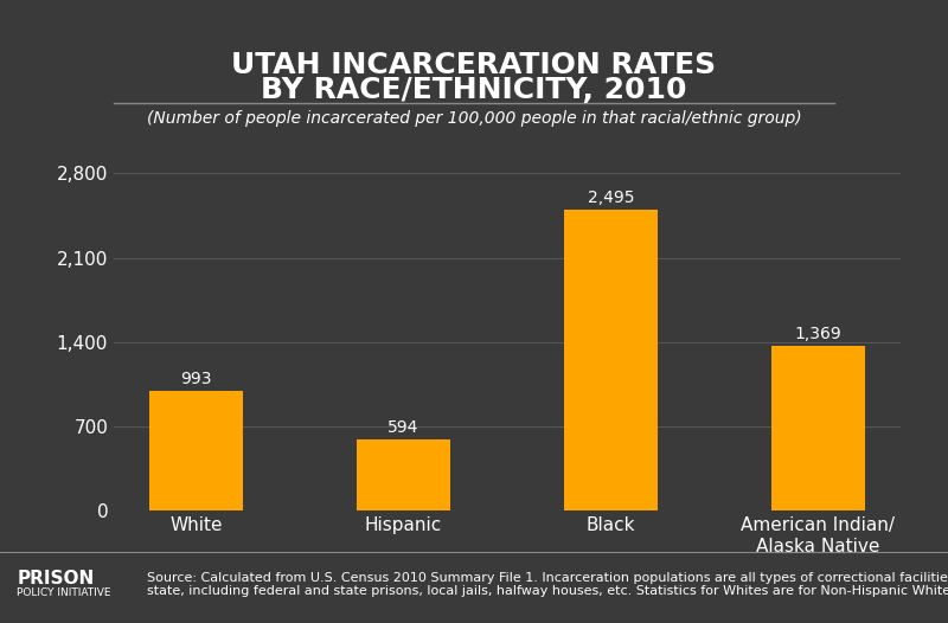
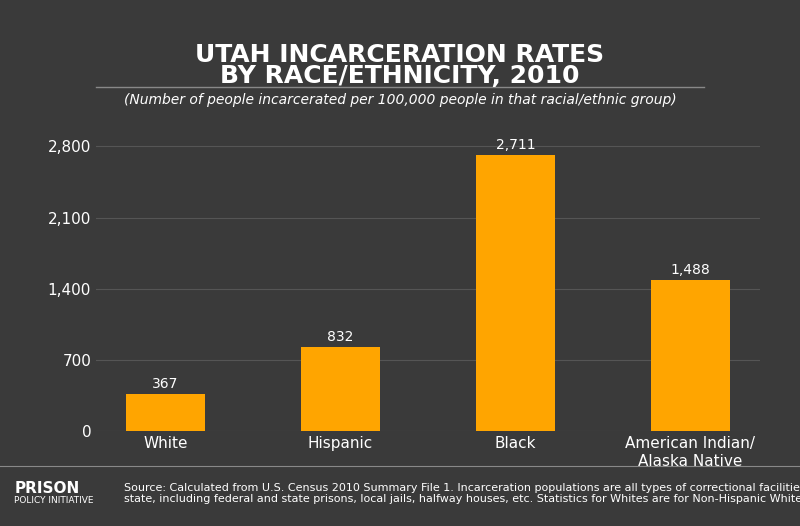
White: 993 -> 367
Hispanic: 594 -> 832
Black: 2,495 -> 2,711
American Indian/ Alaska Native: 1,369 -> 1,488
